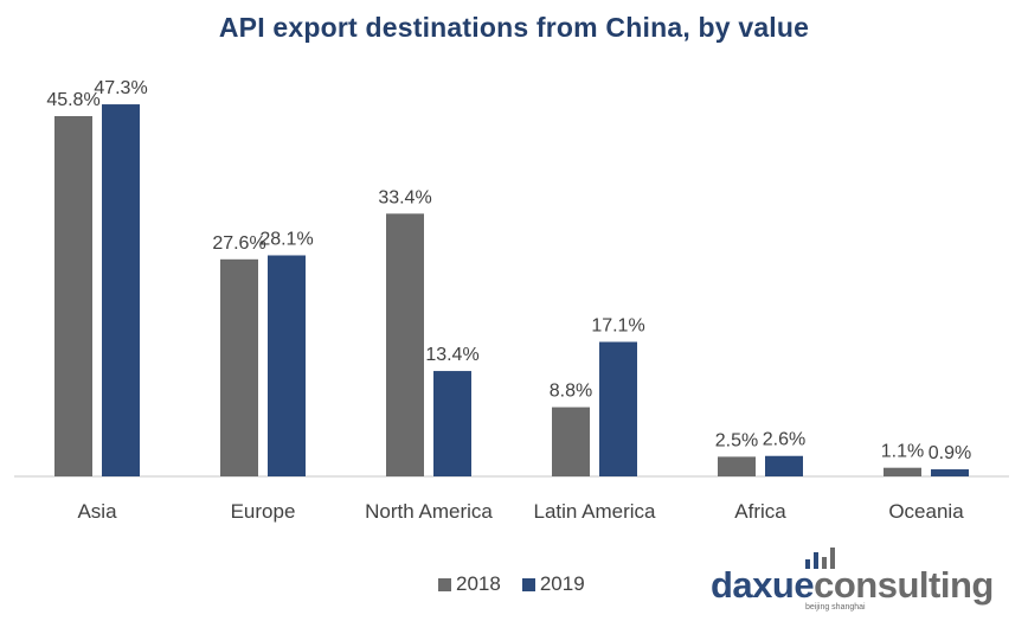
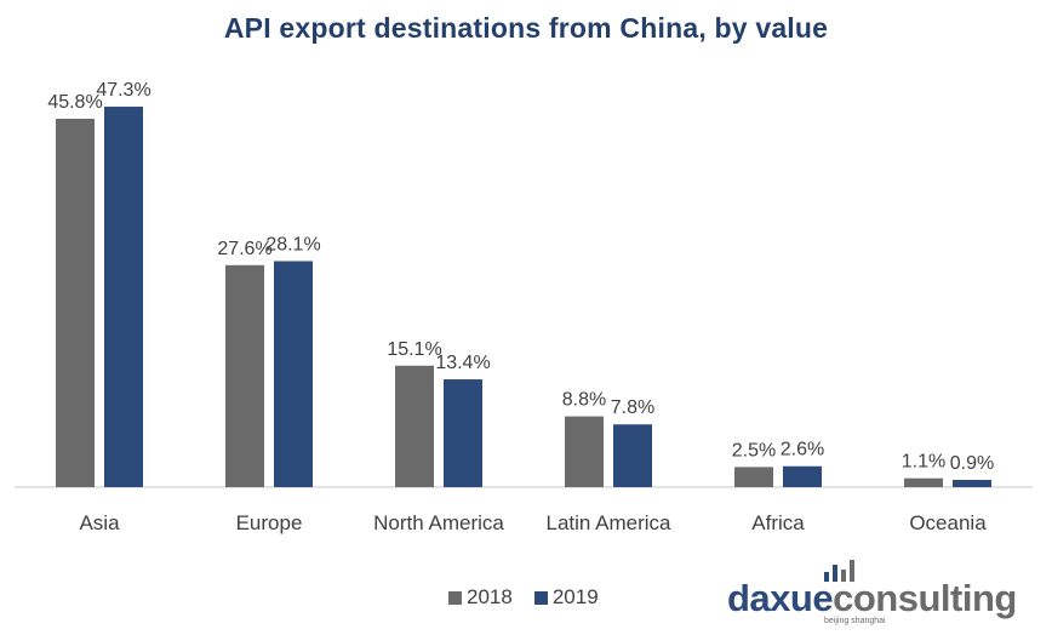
2018/North America: 33.4% -> 15.1%
2019/Latin America: 17.1% -> 7.8%
